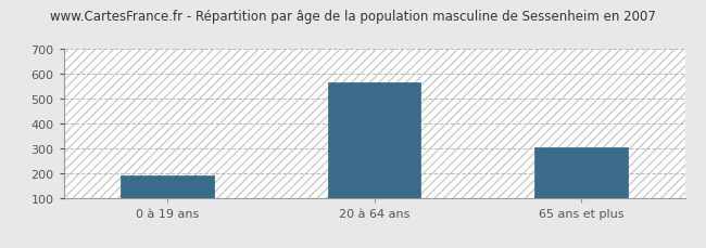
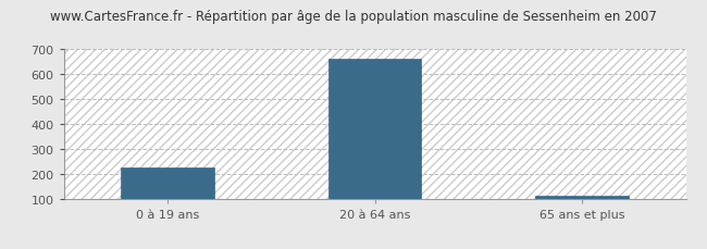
0 à 19 ans: 190 -> 225
20 à 64 ans: 565 -> 660
65 ans et plus: 305 -> 115
